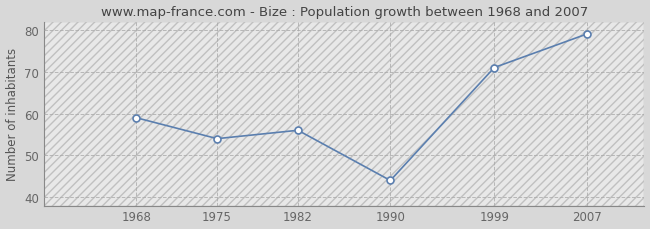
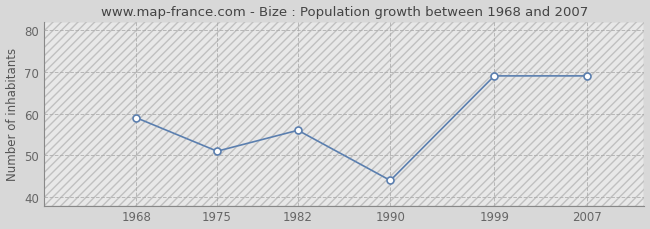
1975: 54 -> 51
1999: 71 -> 69
2007: 79 -> 69
